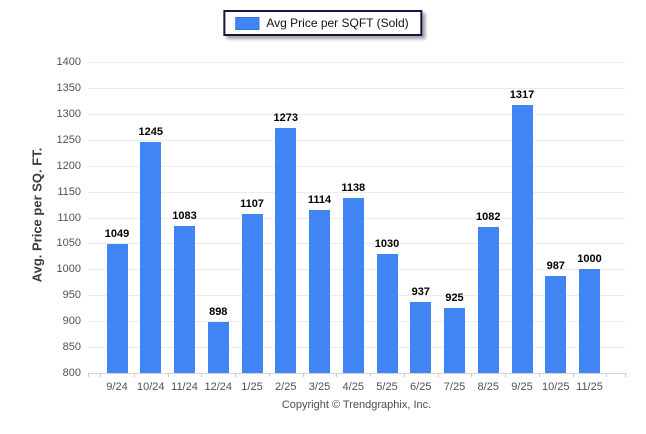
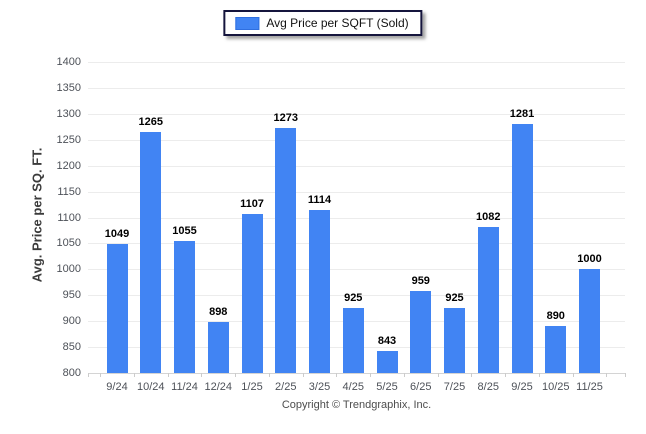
10/24: 1245 -> 1265
11/24: 1083 -> 1055
4/25: 1138 -> 925
5/25: 1030 -> 843
6/25: 937 -> 959
9/25: 1317 -> 1281
10/25: 987 -> 890
